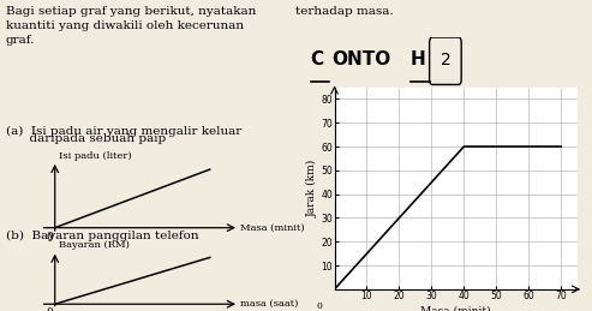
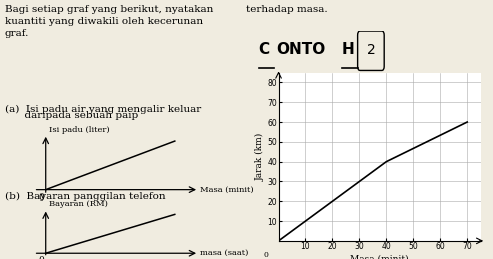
40: 60 -> 40
